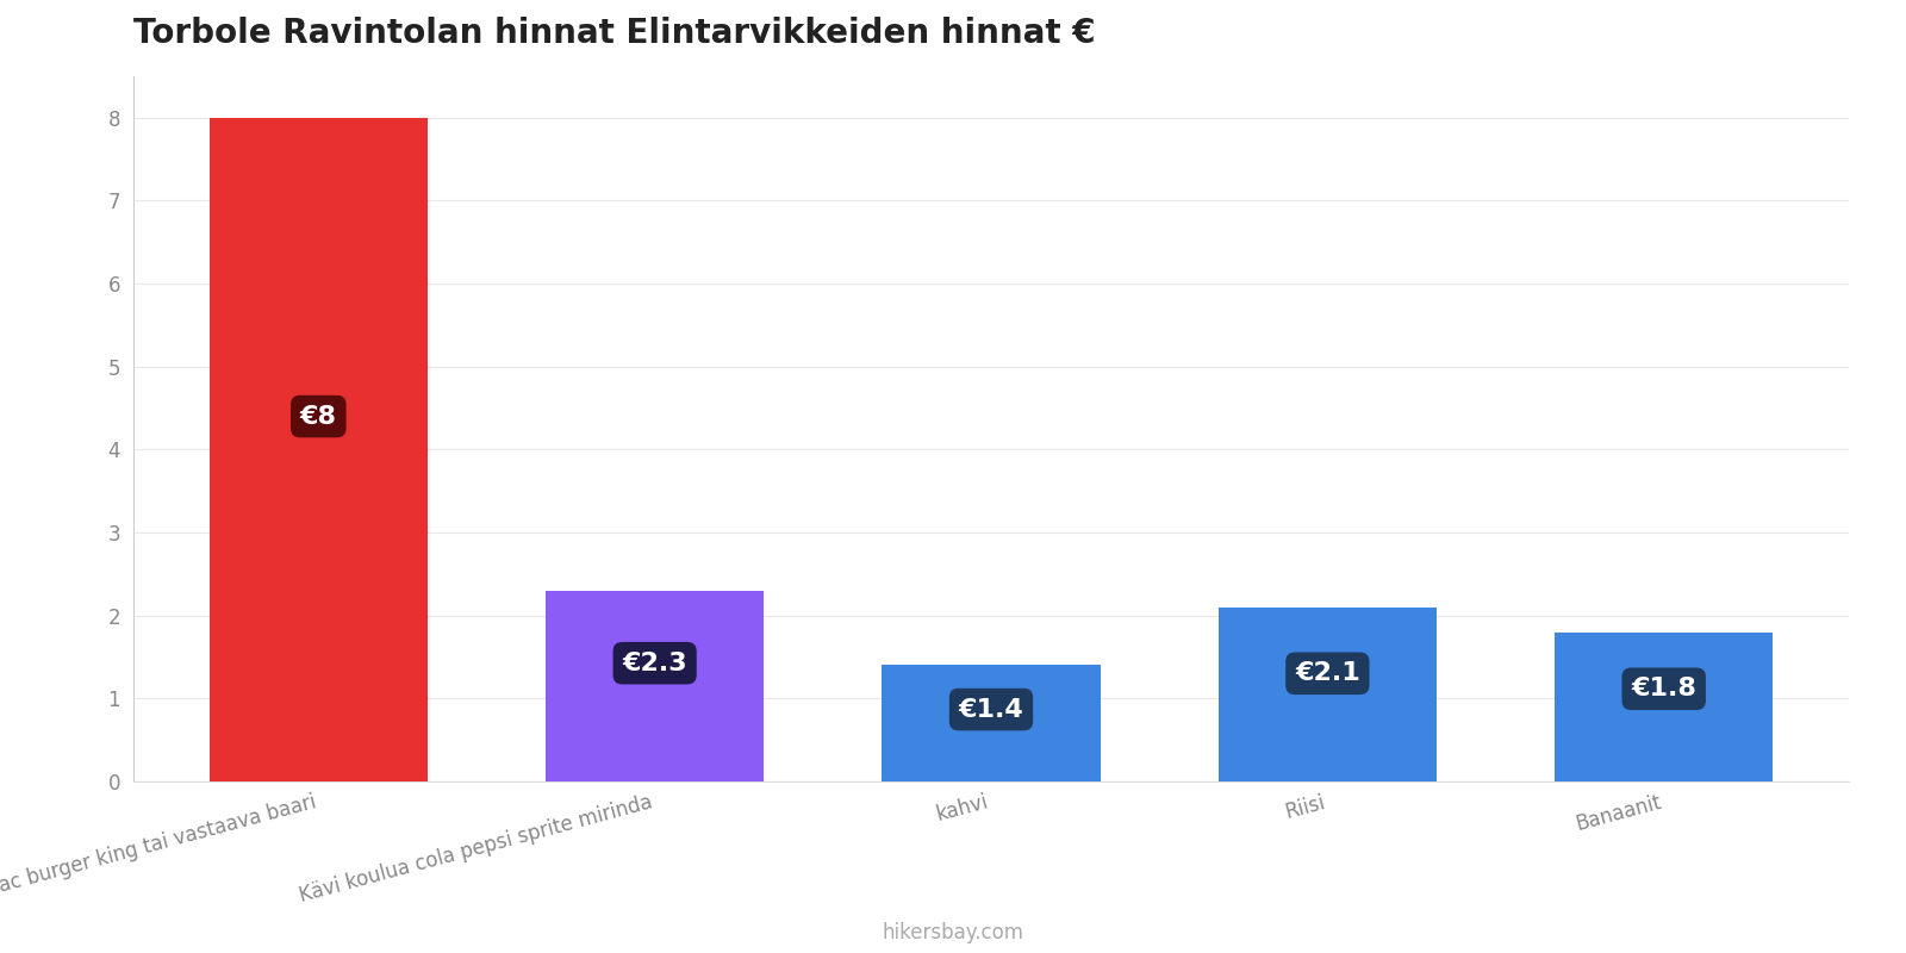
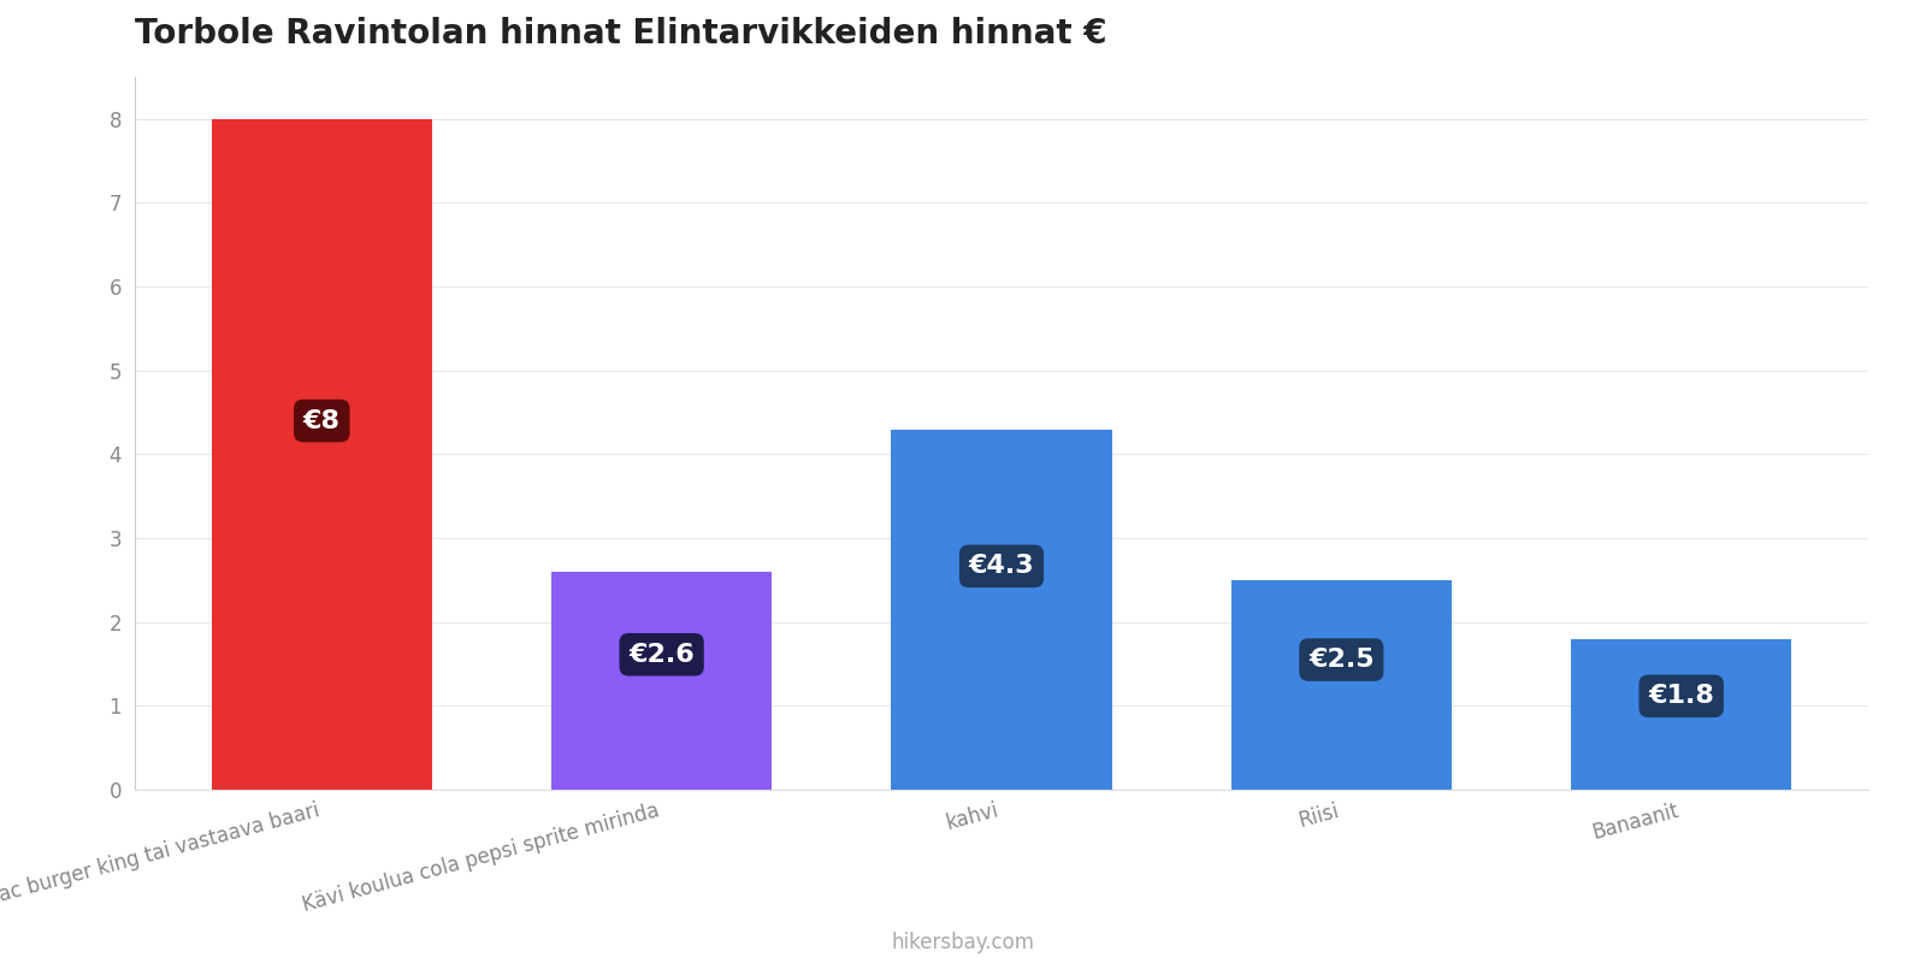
Kävi koulua cola pepsi sprite mirinda: €2.3 -> €2.6
kahvi: €1.4 -> €4.3
Riisi: €2.1 -> €2.5
